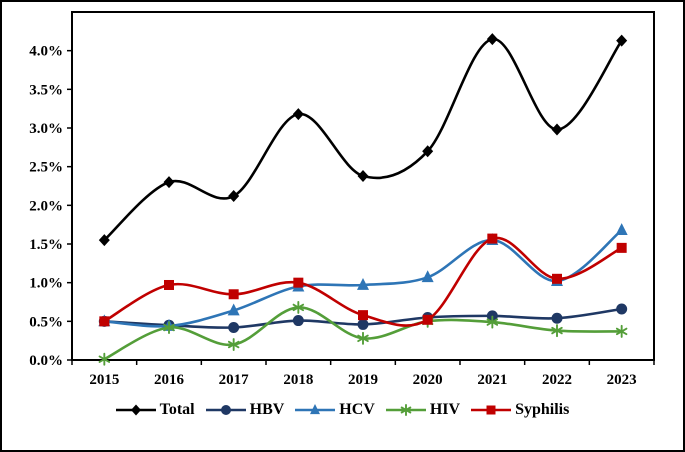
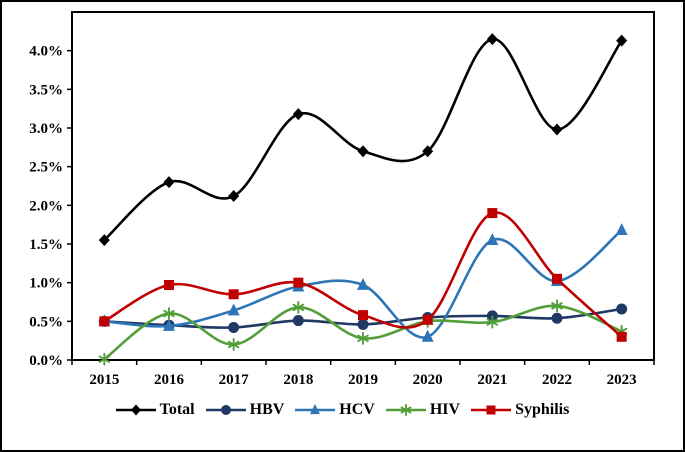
HIV/2016: 0.4% -> 0.6%
Total/2019: 2.4% -> 2.7%
HCV/2020: 1.1% -> 0.3%
Syphilis/2021: 1.6% -> 1.9%
HIV/2022: 0.4% -> 0.7%
Syphilis/2023: 1.4% -> 0.3%
